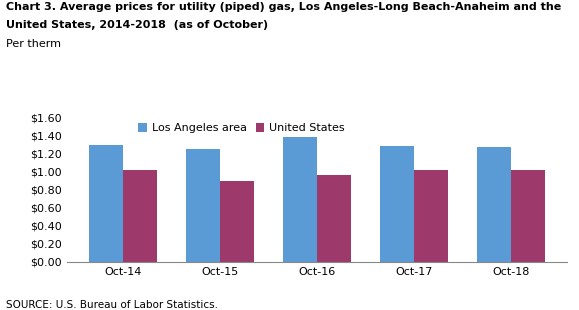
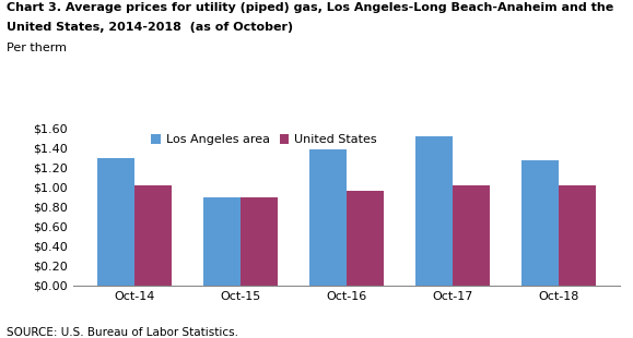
Los Angeles area/Oct-15: $1.25 -> $0.90
Los Angeles area/Oct-17: $1.29 -> $1.52
